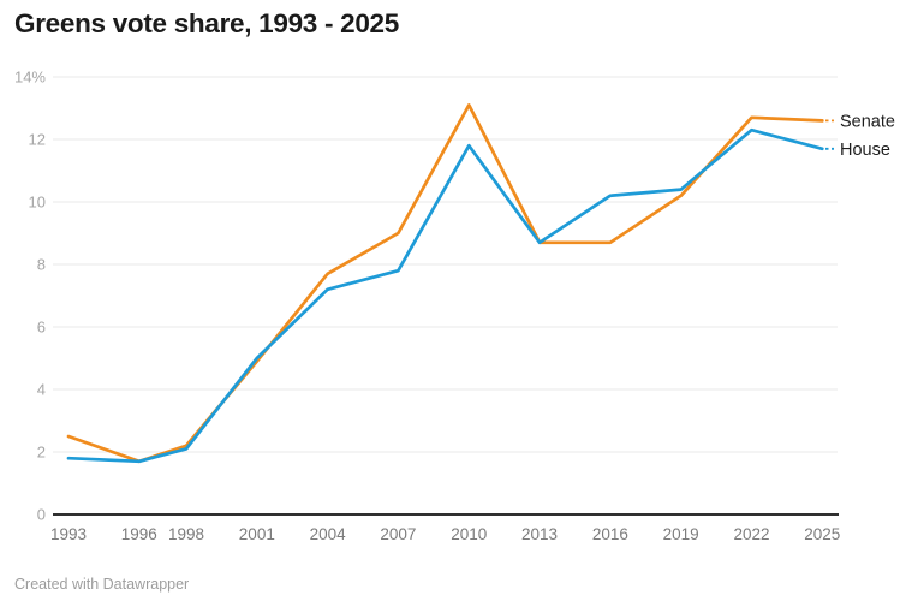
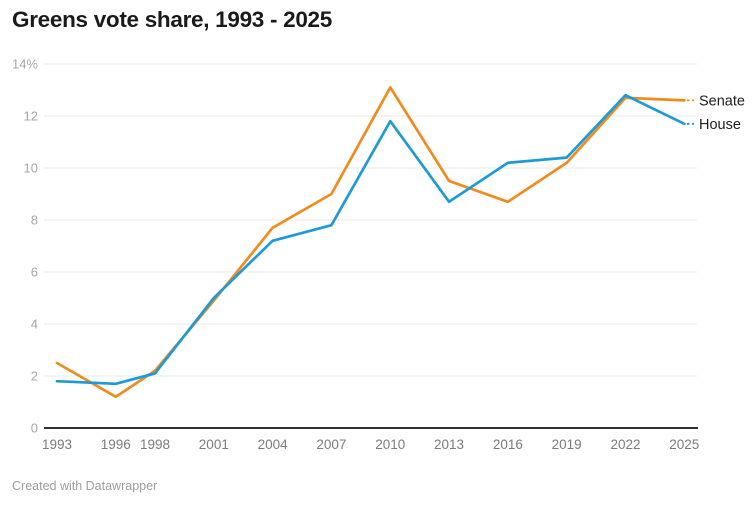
Senate/1996: 1.7% -> 1.2%
Senate/2013: 8.7% -> 9.5%
House/2022: 12.3% -> 12.8%
